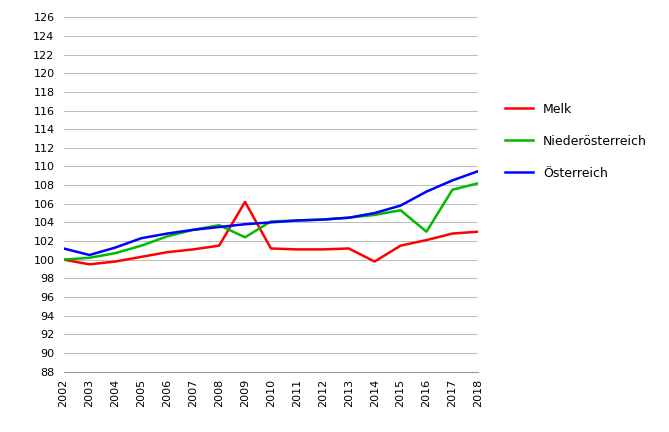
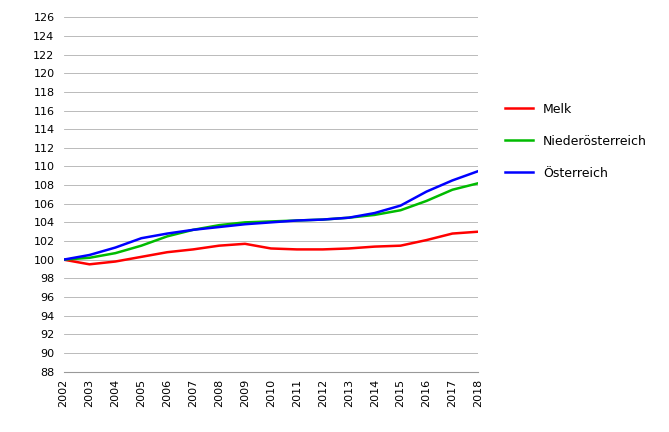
Österreich/2002: 101.2 -> 100.0
Melk/2009: 106.2 -> 101.7
Niederösterreich/2009: 102.4 -> 104.0
Melk/2014: 99.8 -> 101.4
Niederösterreich/2016: 103.0 -> 106.3
